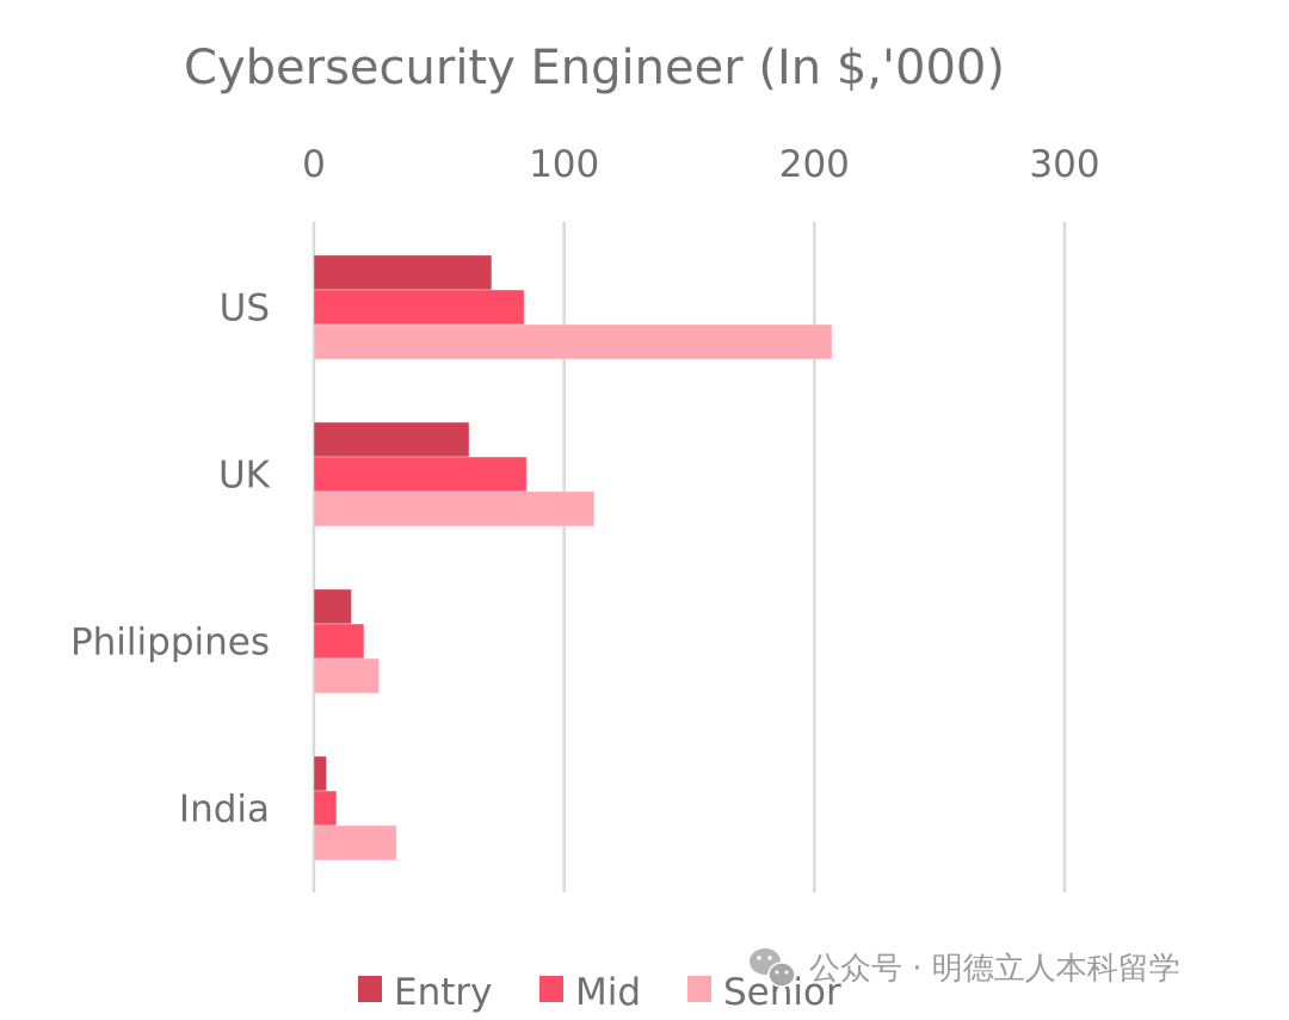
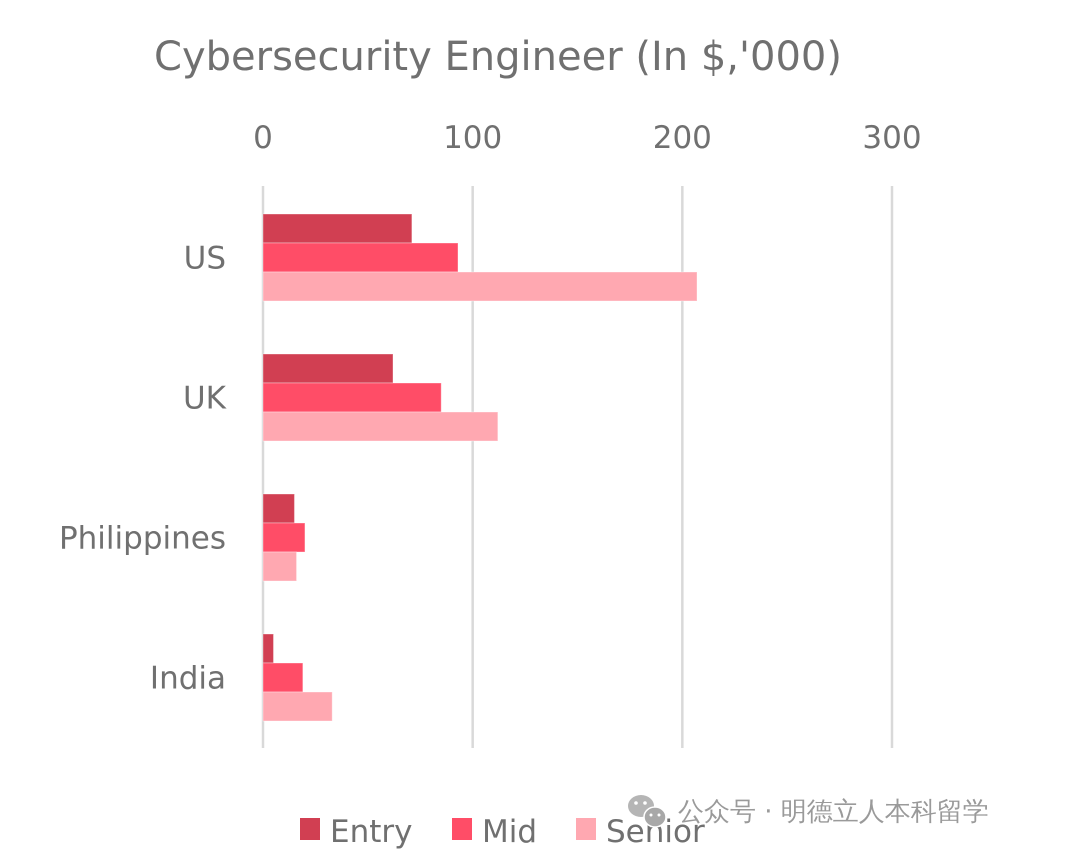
Mid/US: 84 -> 93
Senior/Philippines: 26 -> 16
Mid/India: 9 -> 19
